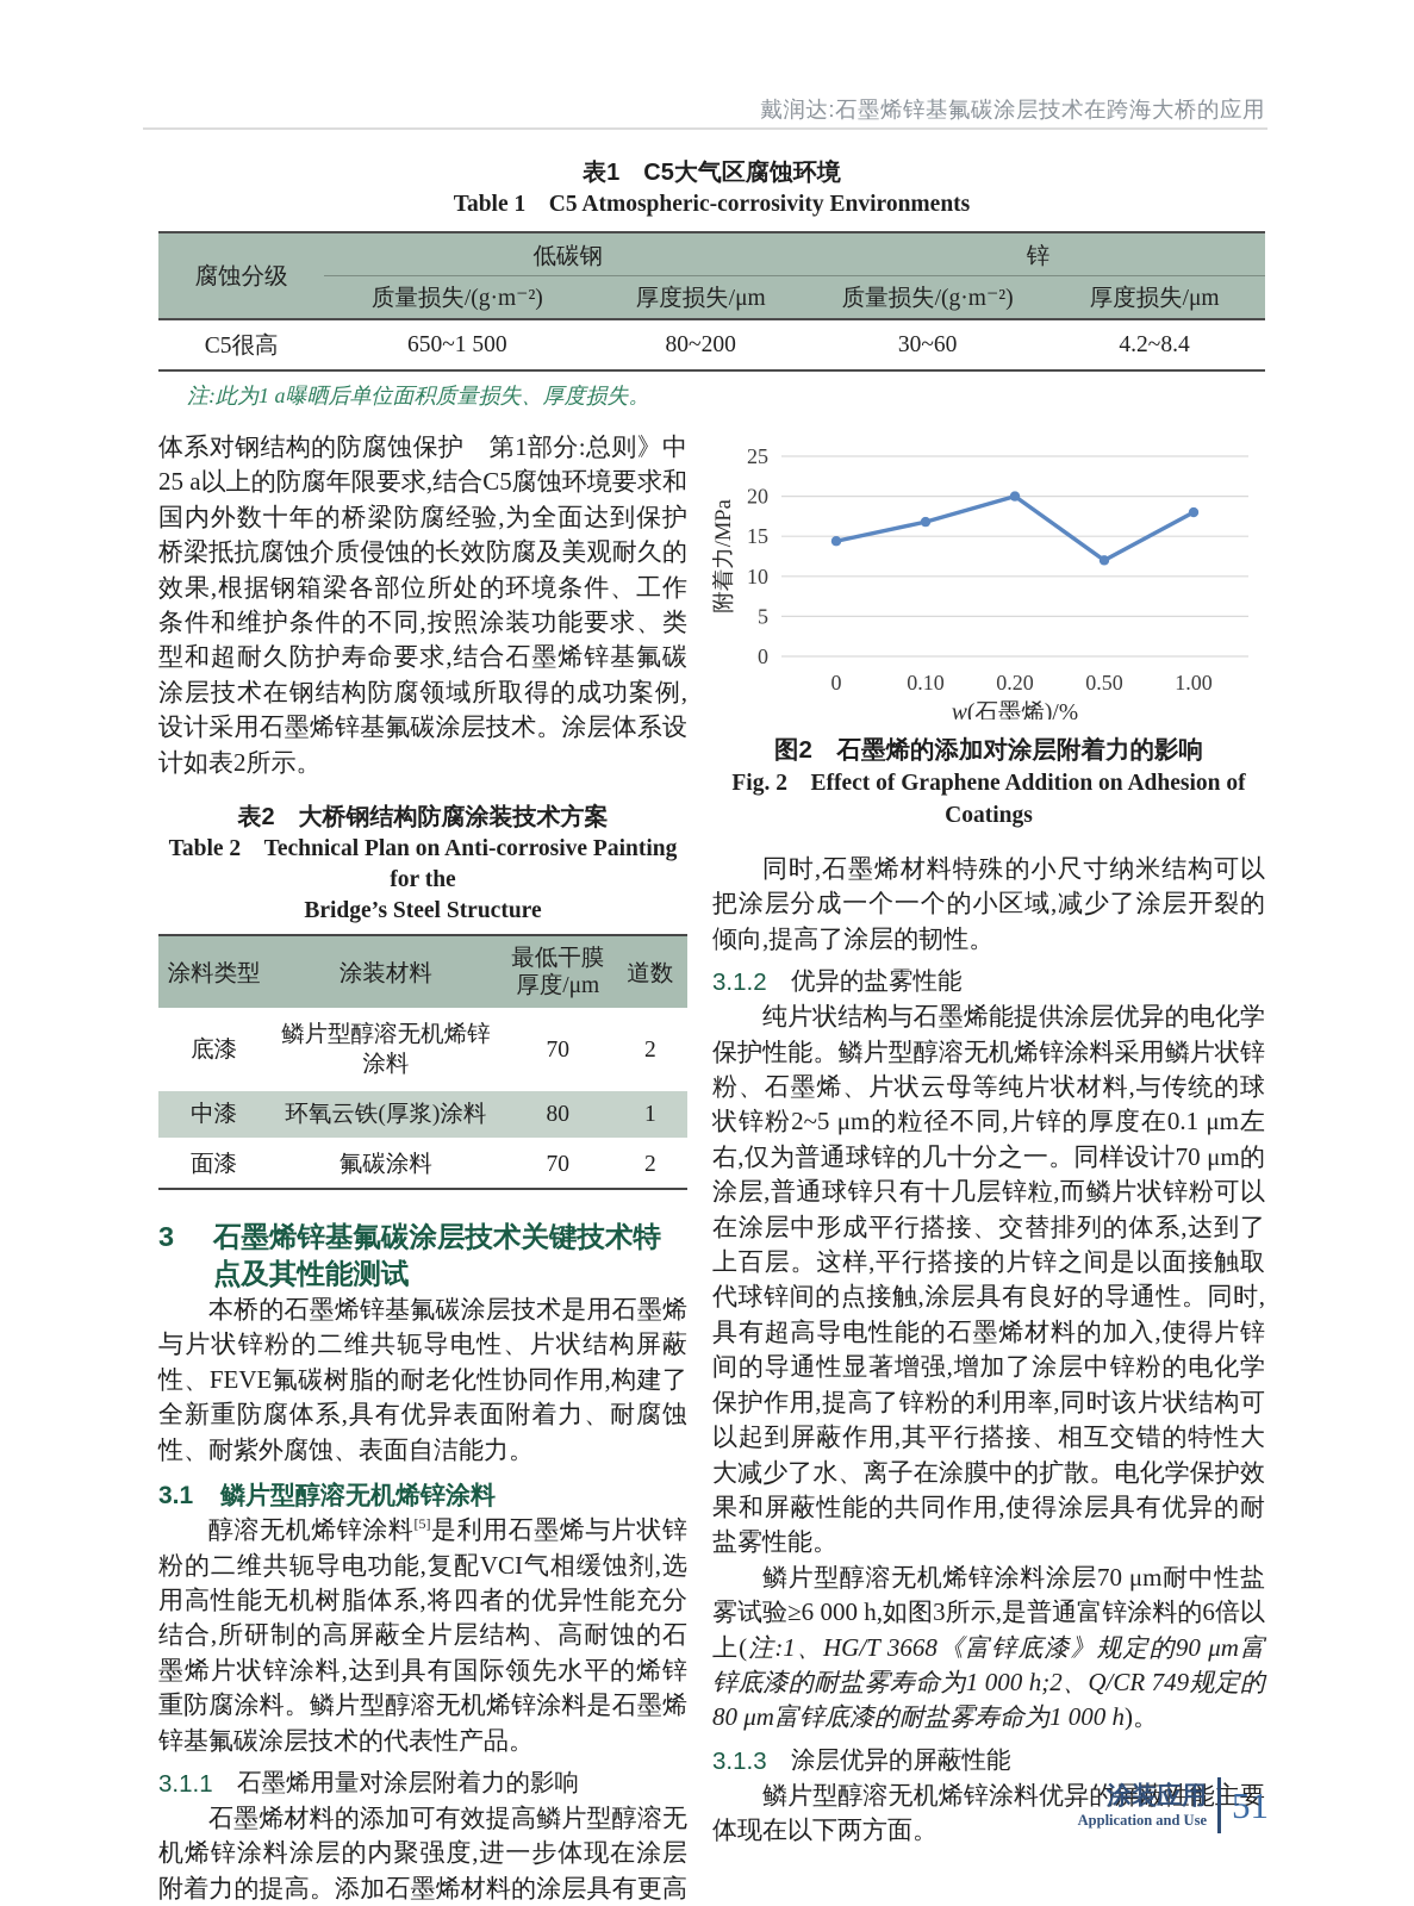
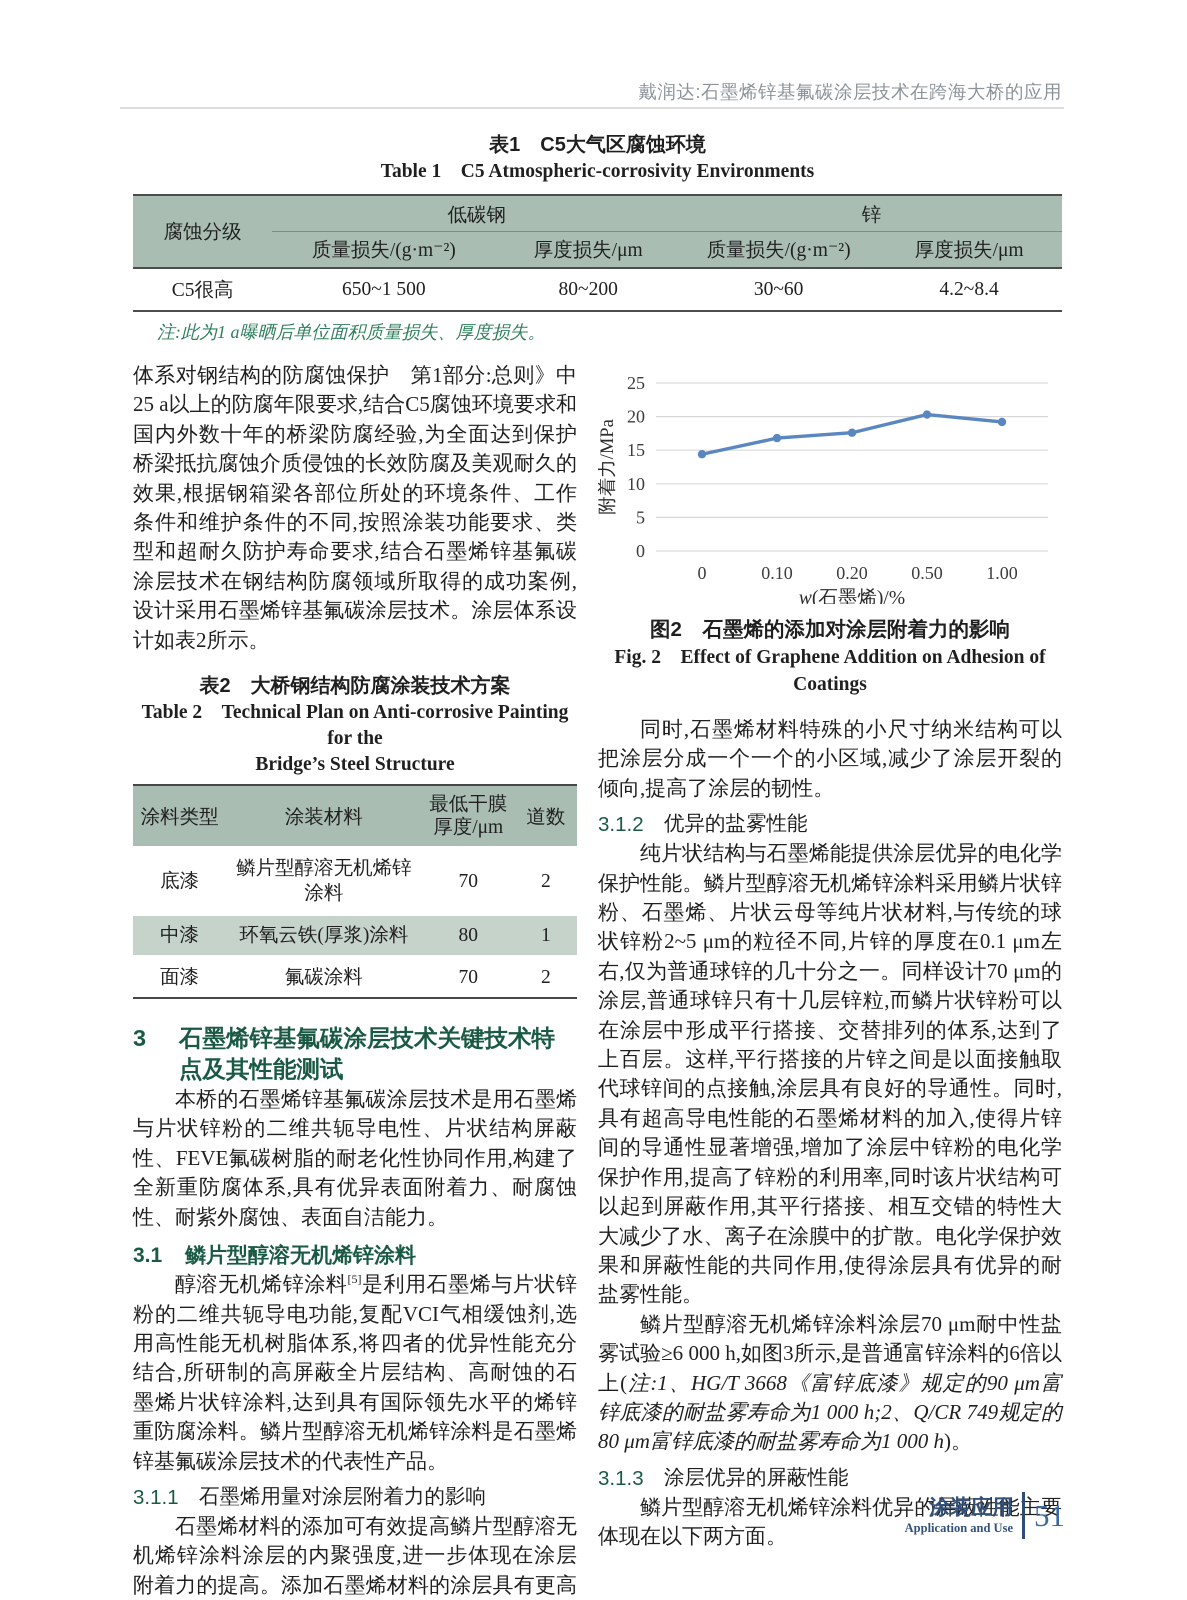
0.20: 20 -> 18
0.50: 12 -> 20
1.00: 18 -> 19
